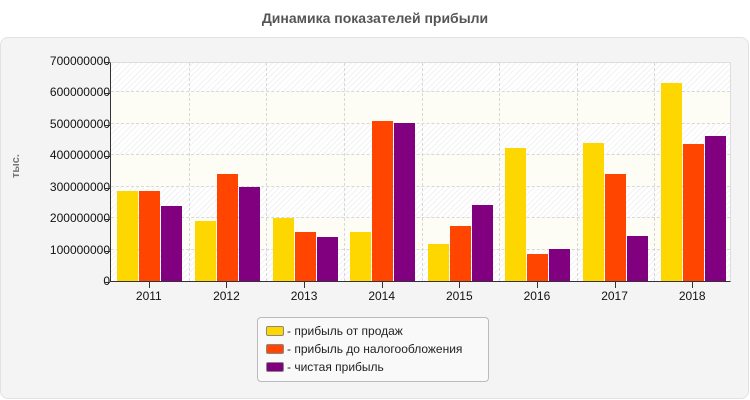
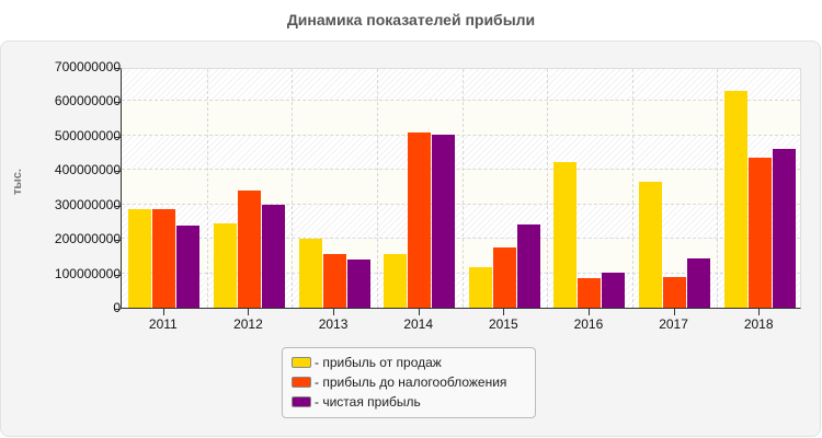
- прибыль от продаж/2012: 190000000 -> 250000000
- прибыль от продаж/2017: 440000000 -> 360000000
- прибыль до налогообложения/2017: 340000000 -> 90000000
